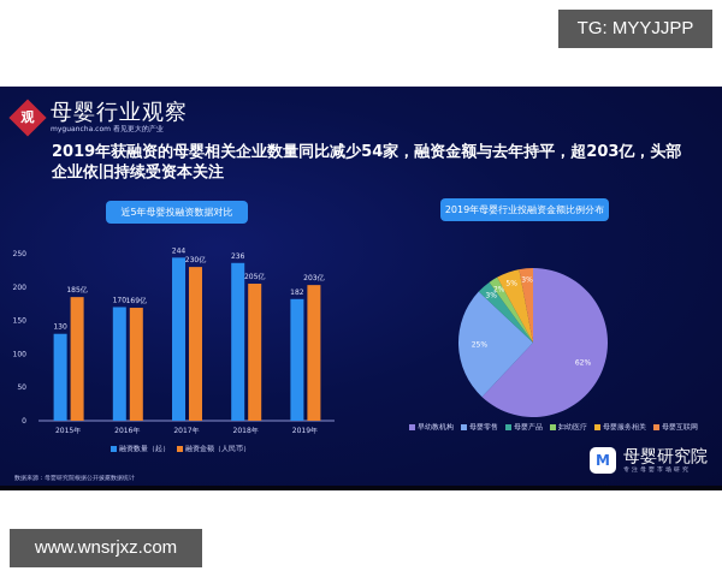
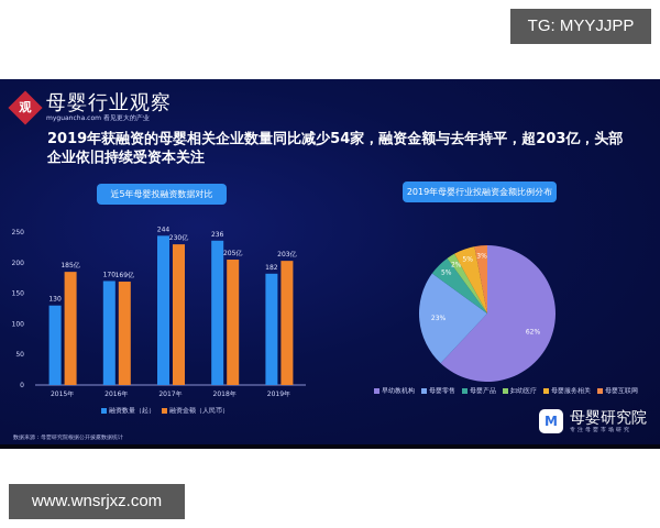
2019年母婴行业投融资金额比例分布/母婴零售: 25% -> 23%
2019年母婴行业投融资金额比例分布/母婴产品: 3% -> 5%
